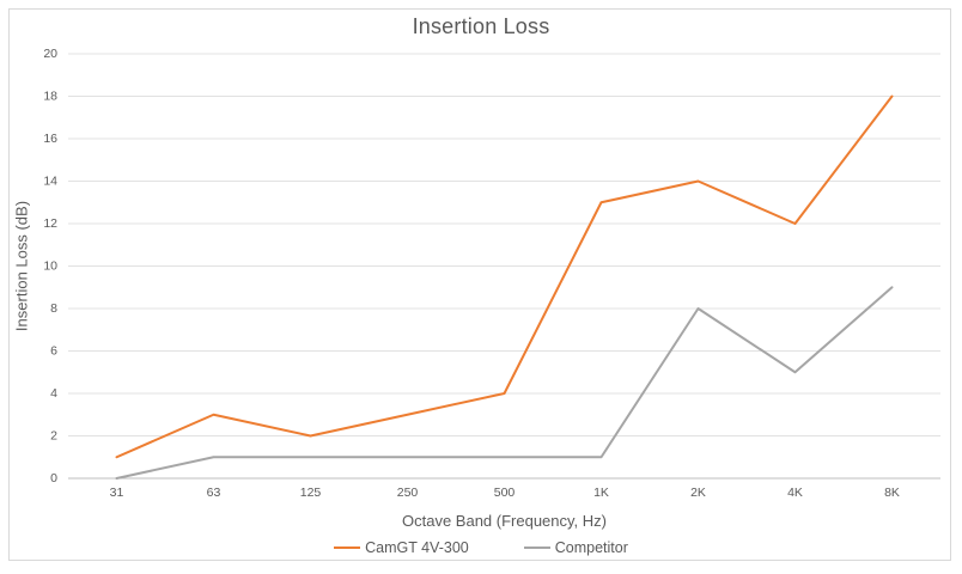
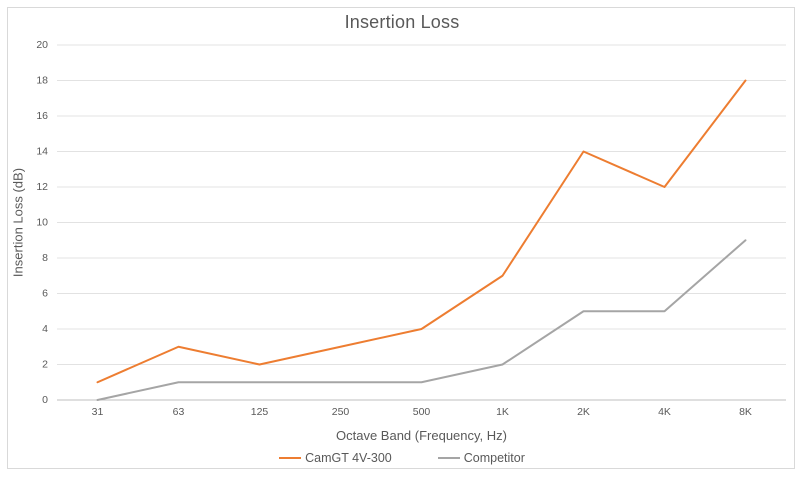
CamGT 4V-300/1K: 13 -> 7
Competitor/1K: 1 -> 2
Competitor/2K: 8 -> 5
